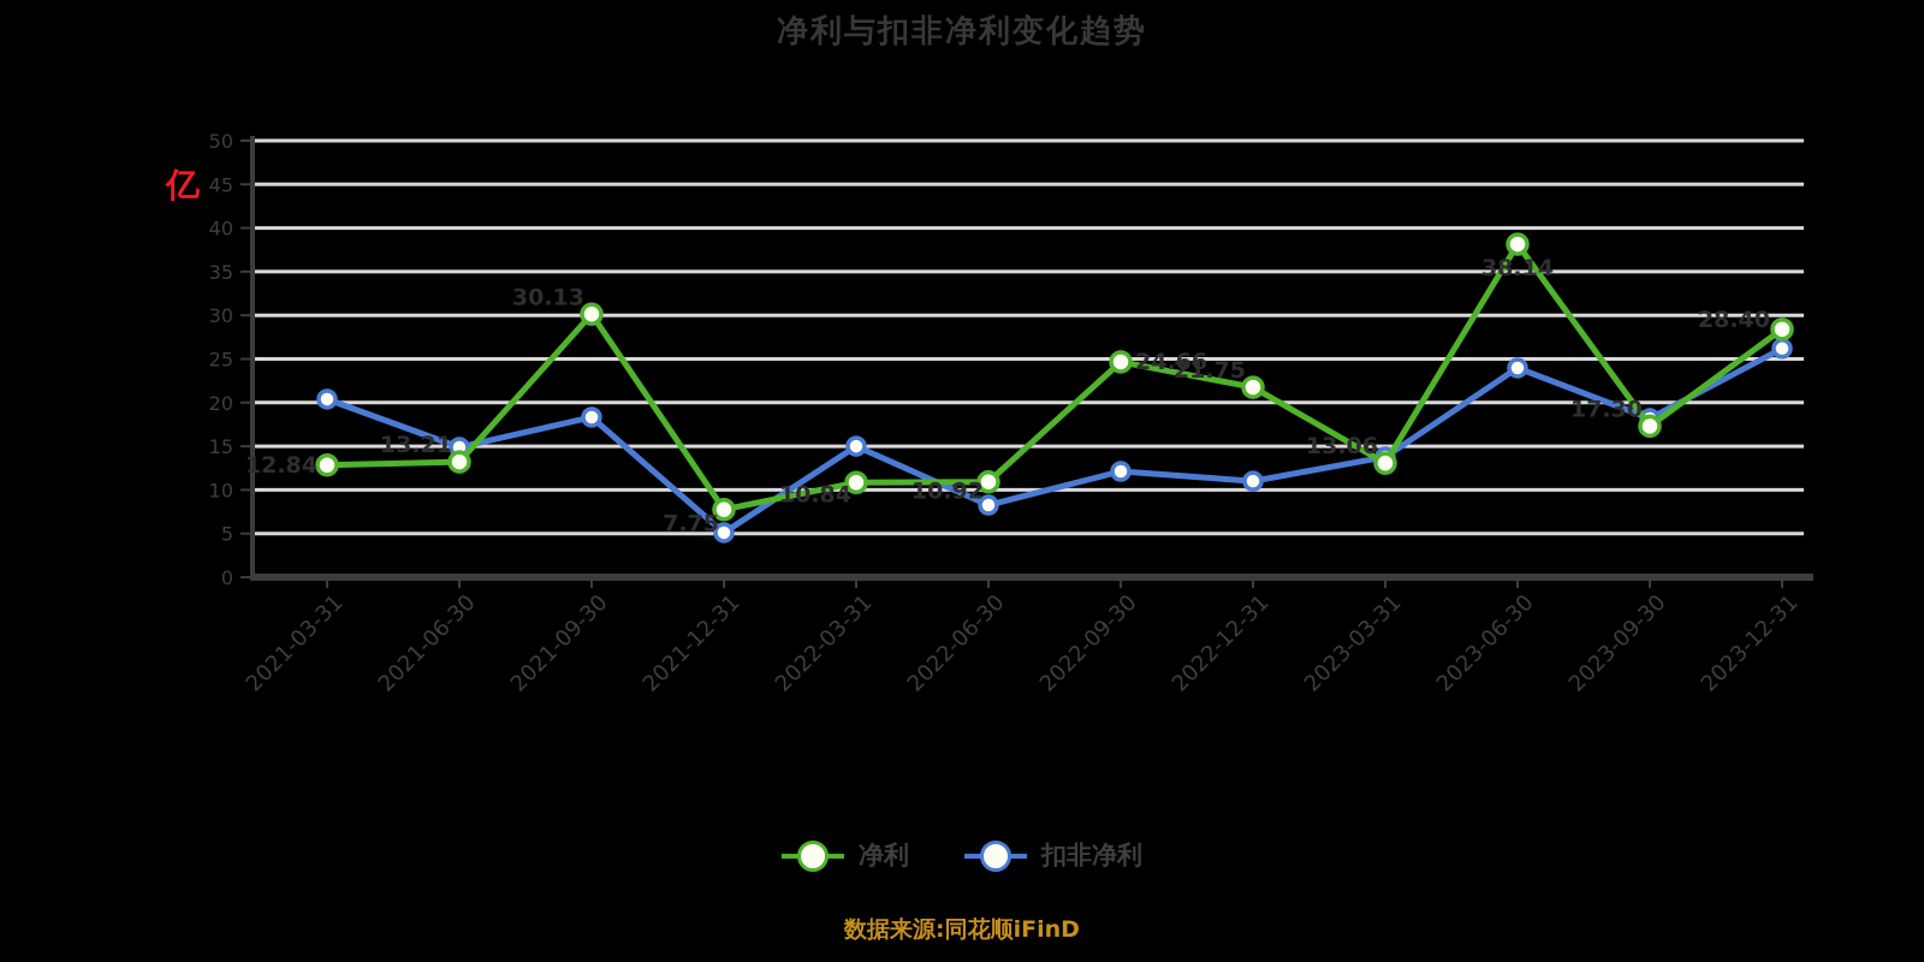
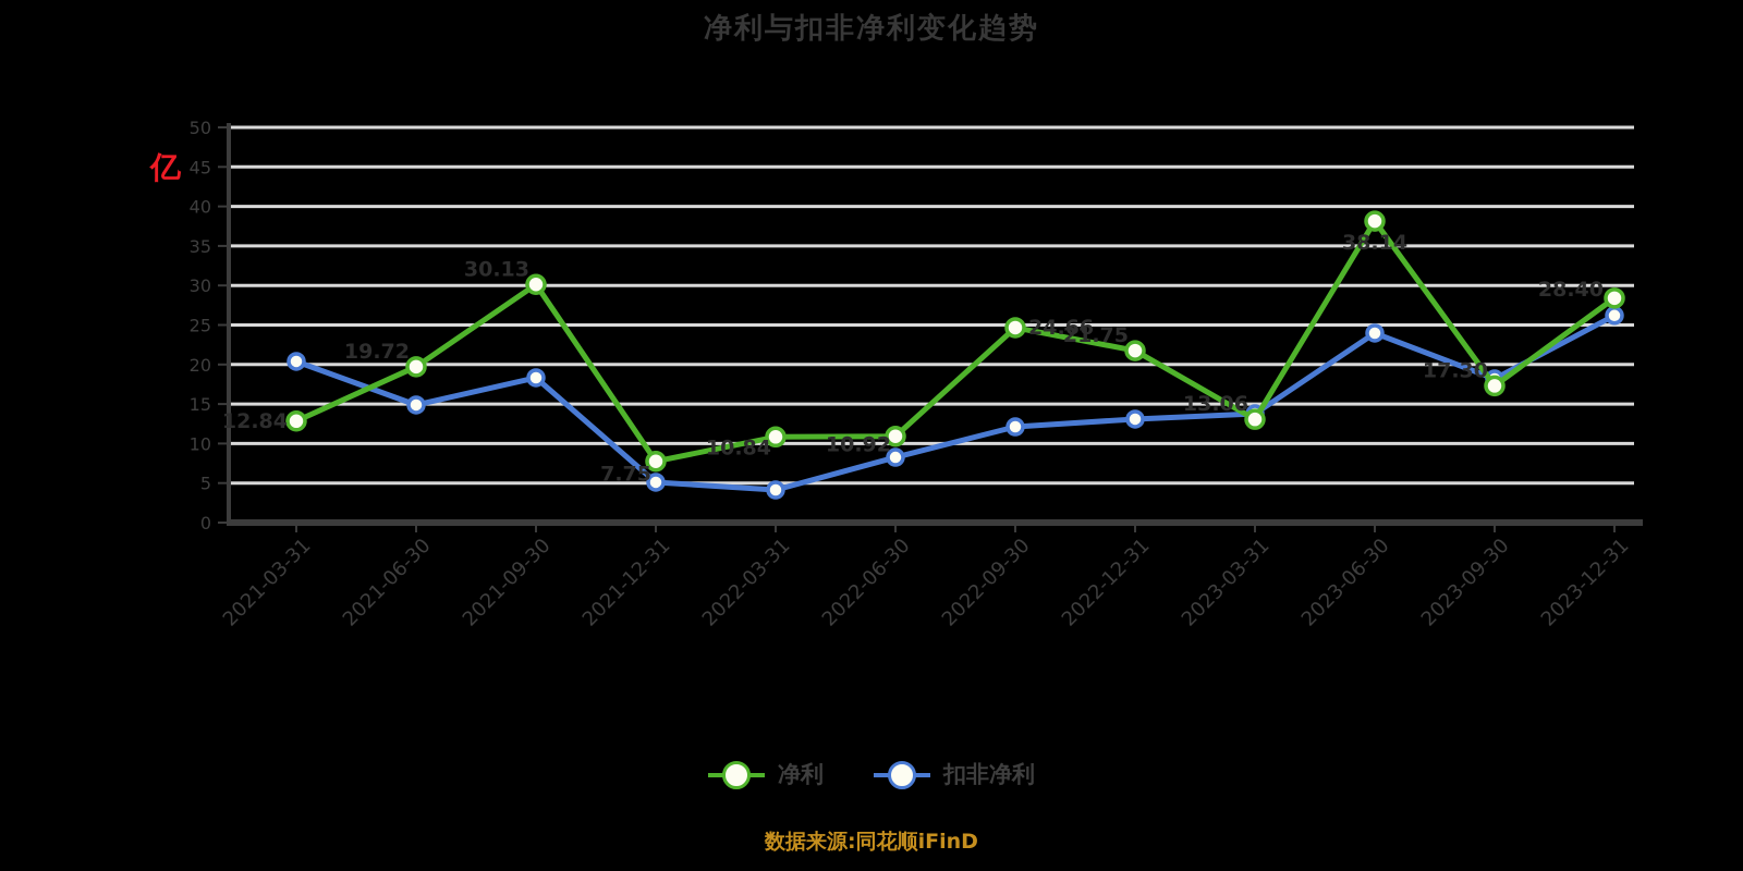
净利/2021-06-30: 13.21 -> 19.72
扣非净利/2022-03-31: 15 -> 4
扣非净利/2022-12-31: 11 -> 13
